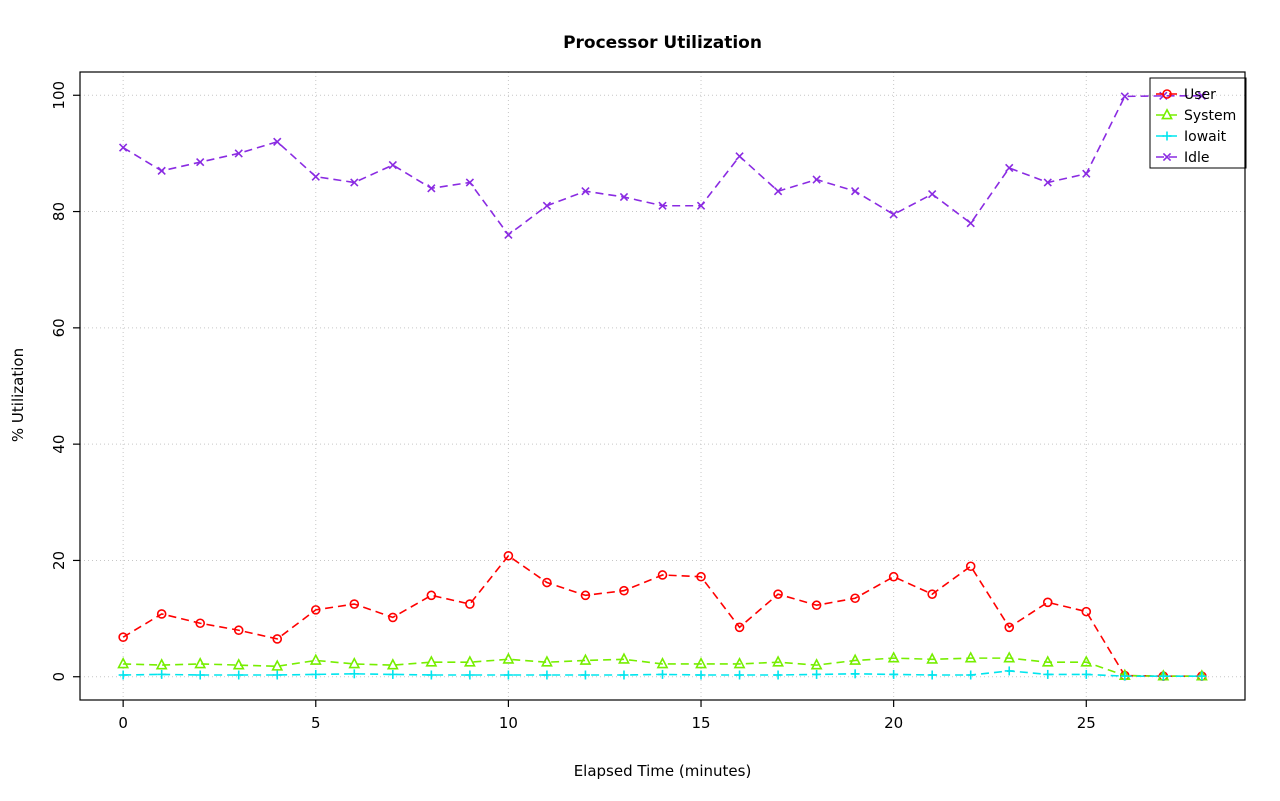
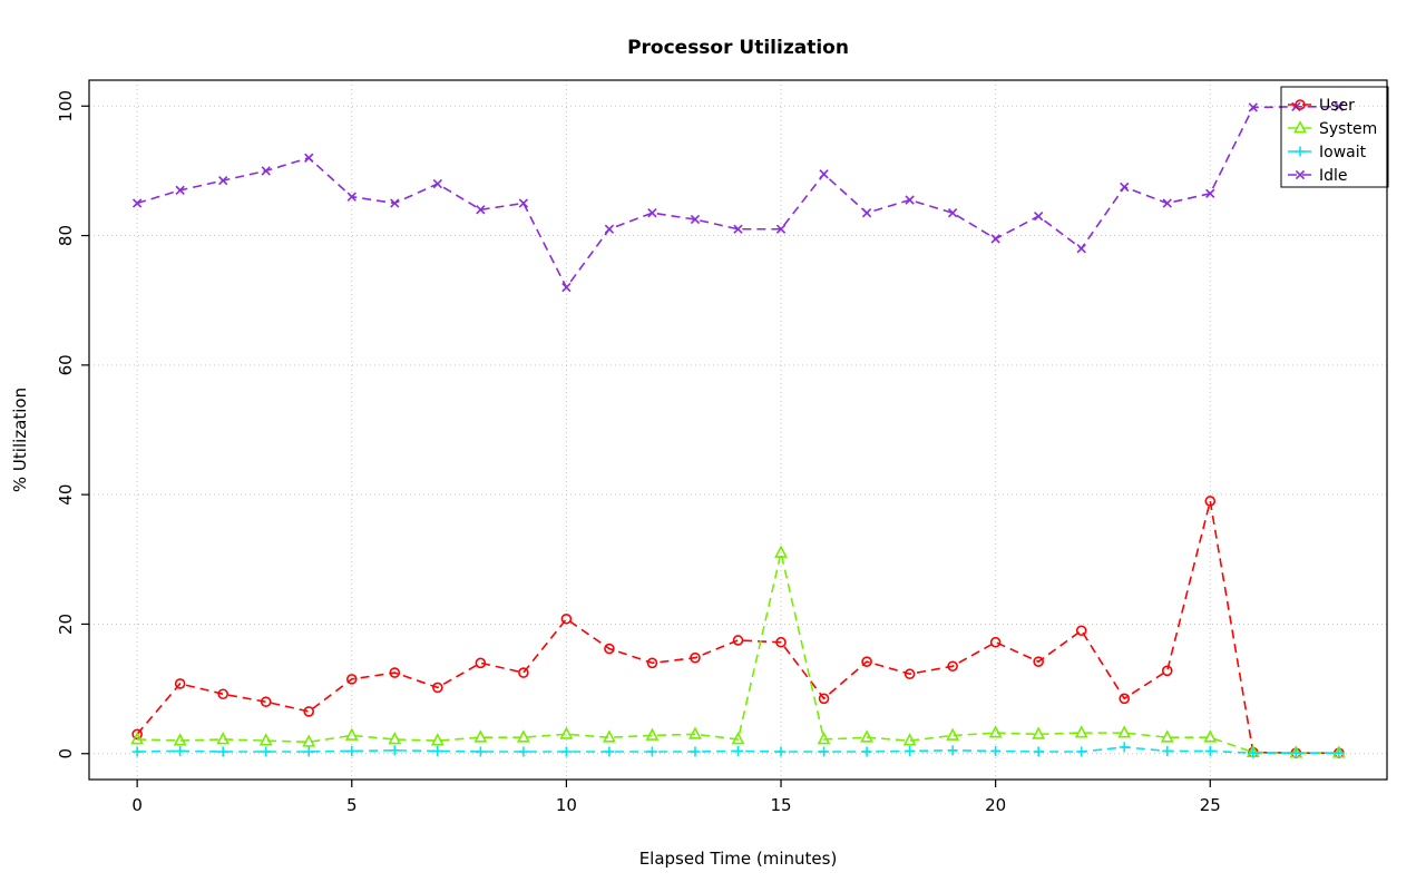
User/0: 7 -> 3
Idle/0: 91 -> 85
Idle/10: 76 -> 72
System/15: 2 -> 31
User/25: 11 -> 39
